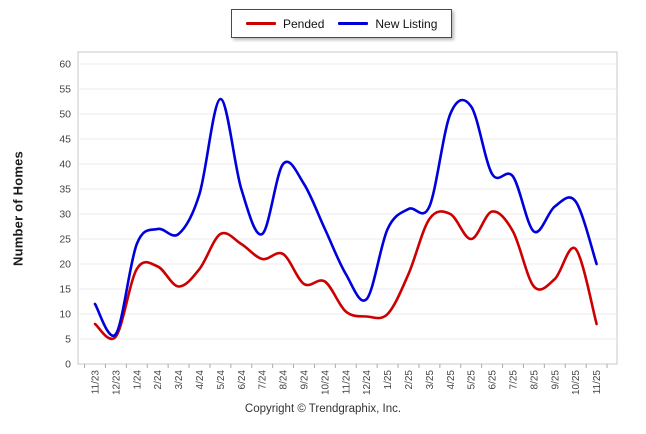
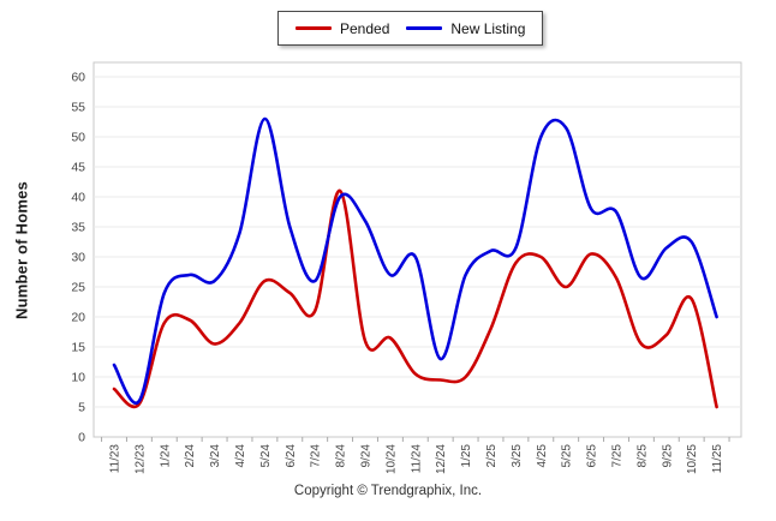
Pended/8/24: 22 -> 41
New Listing/11/24: 18 -> 30
Pended/11/25: 8 -> 5
